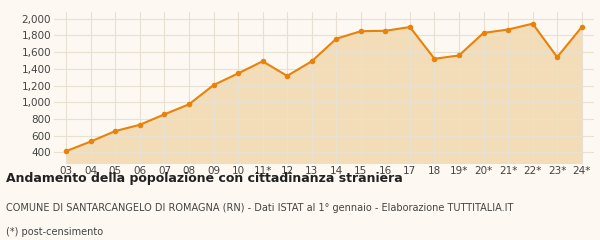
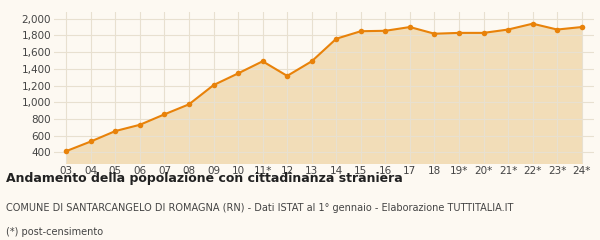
18: 1,520 -> 1,820
19*: 1,560 -> 1,830
23*: 1,540 -> 1,870
